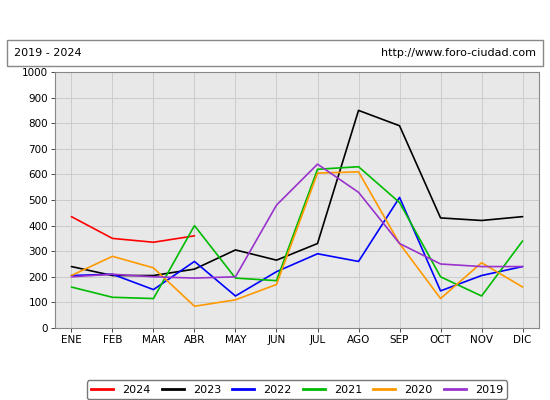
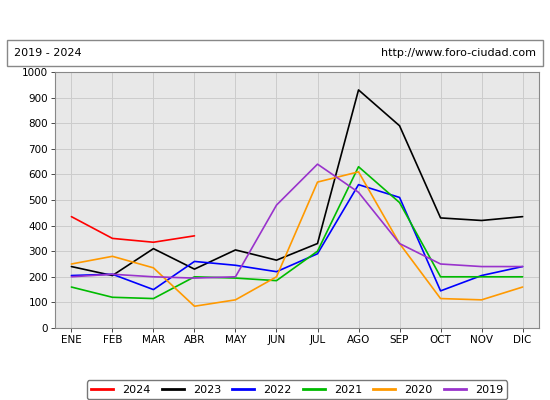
2020/ENE: 205 -> 250
2023/MAR: 205 -> 310
2021/ABR: 400 -> 200
2022/MAY: 125 -> 245
2020/JUN: 170 -> 200
2021/JUL: 620 -> 300
2020/JUL: 605 -> 570
2023/AGO: 850 -> 930
2022/AGO: 260 -> 560
2021/NOV: 125 -> 200
2020/NOV: 255 -> 110
2021/DIC: 340 -> 200
